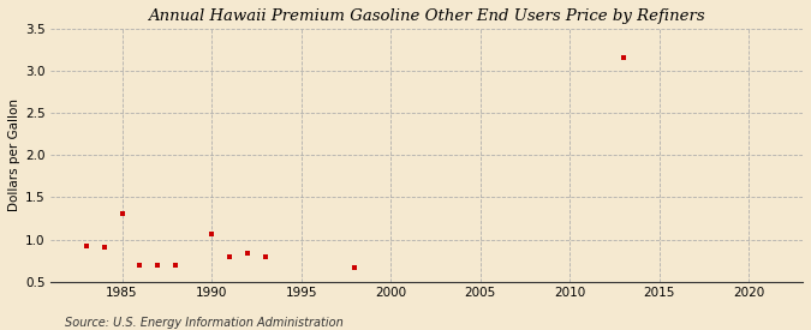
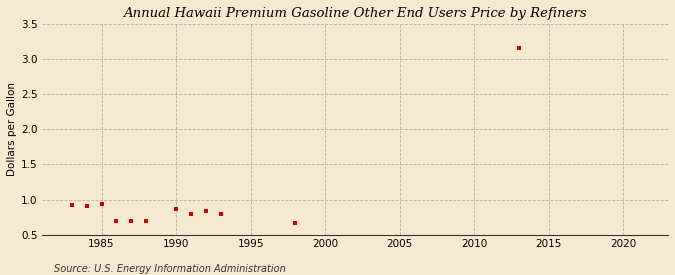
1985: 1.30 -> 0.93
1990: 1.06 -> 0.87
